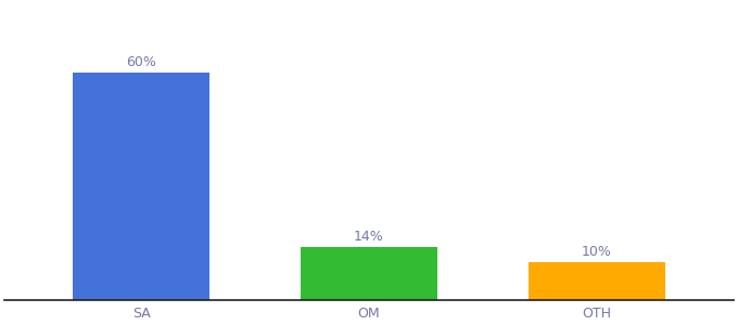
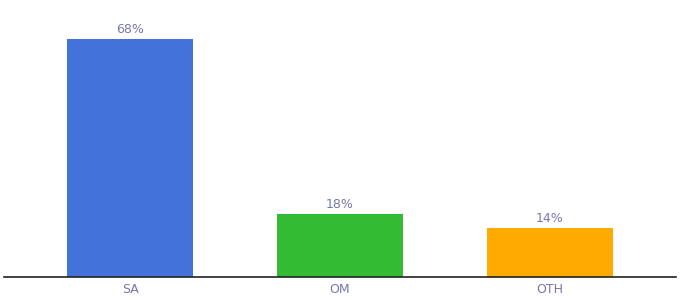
SA: 60% -> 68%
OM: 14% -> 18%
OTH: 10% -> 14%
